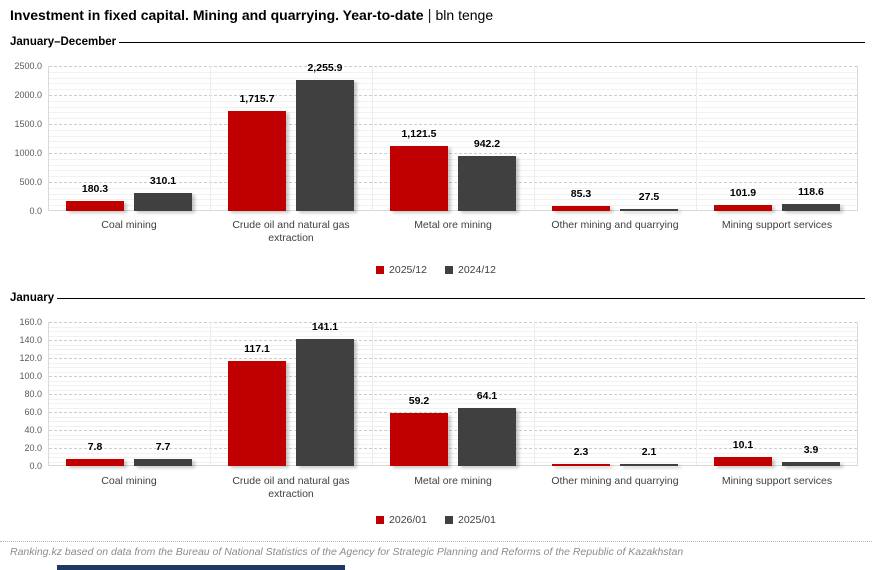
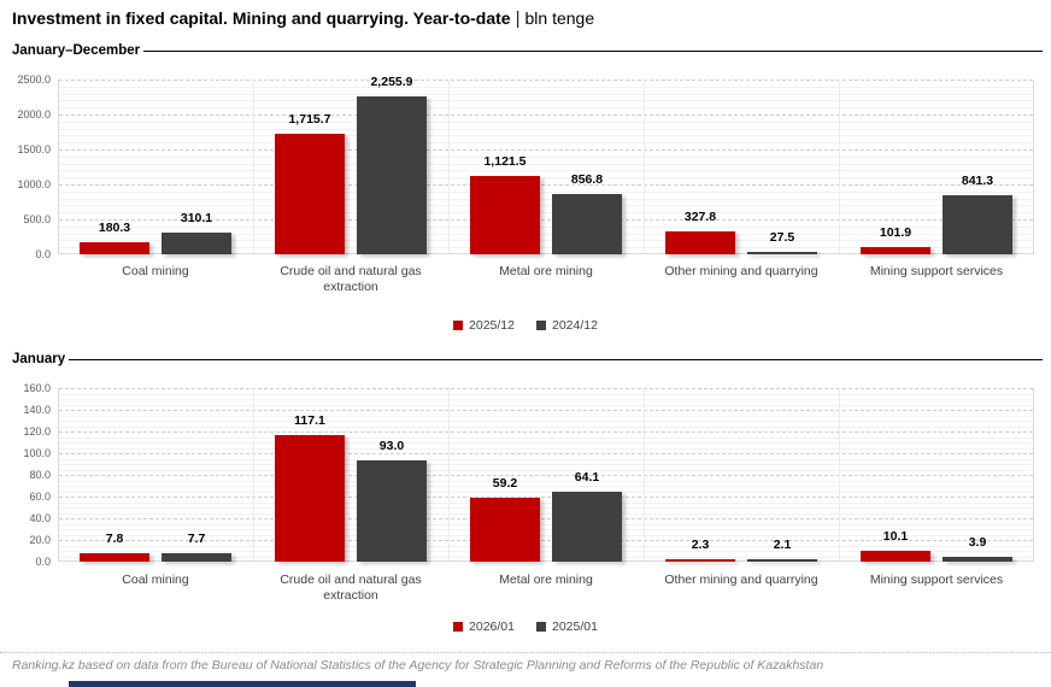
January–December/2024/12/Metal ore mining: 942.2 -> 856.8
January–December/2025/12/Other mining and quarrying: 85.3 -> 327.8
January–December/2024/12/Mining support services: 118.6 -> 841.3
January/2025/01/Crude oil and natural gas extraction: 141.1 -> 93.0
